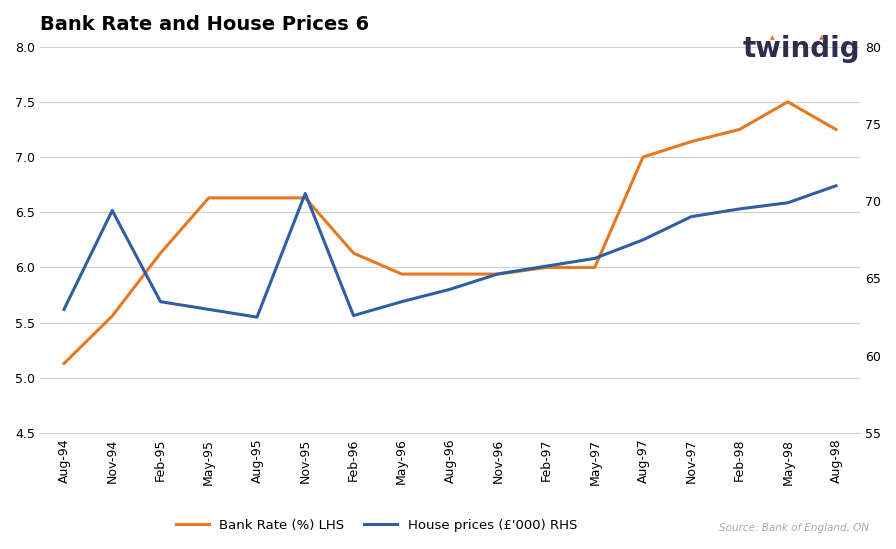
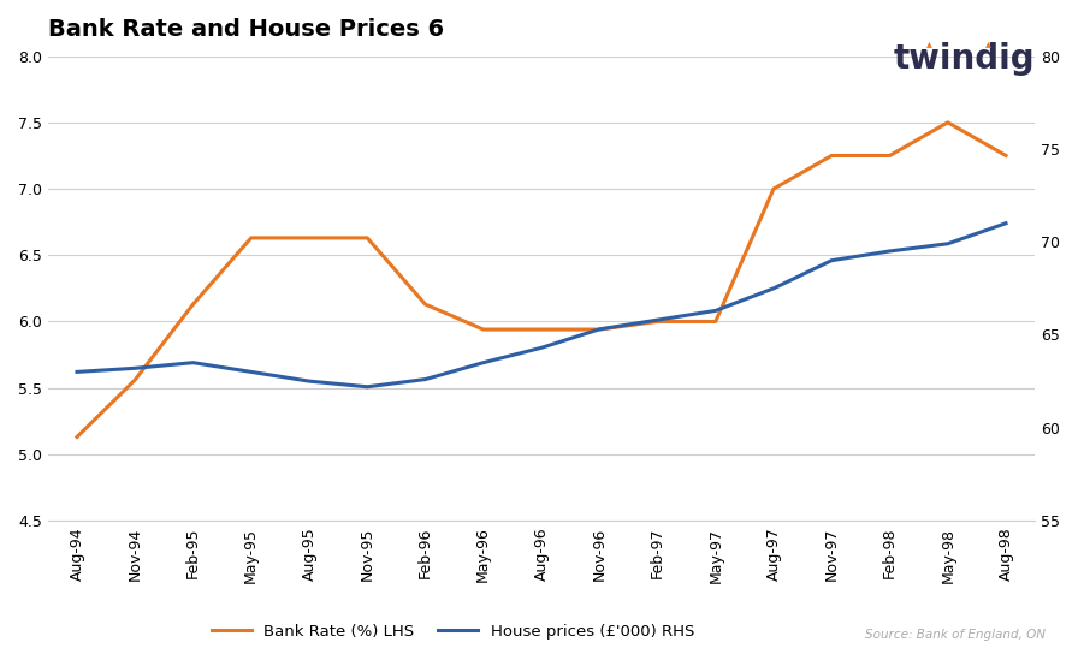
House prices (£'000) RHS/Nov-94: 69.4 -> 63.2
House prices (£'000) RHS/Nov-95: 70.5 -> 62.2
Bank Rate (%) LHS/Nov-97: 7.14 -> 7.25
